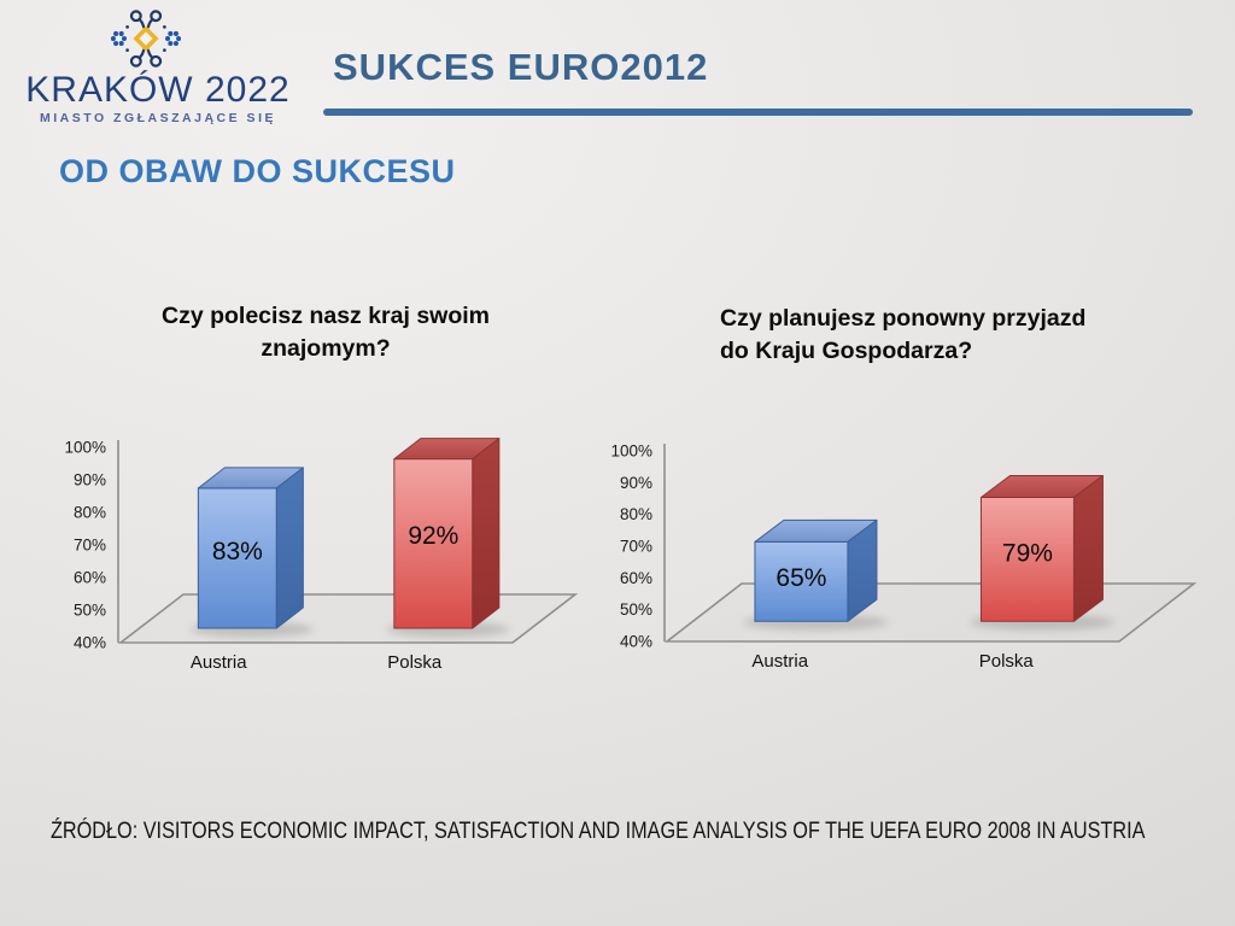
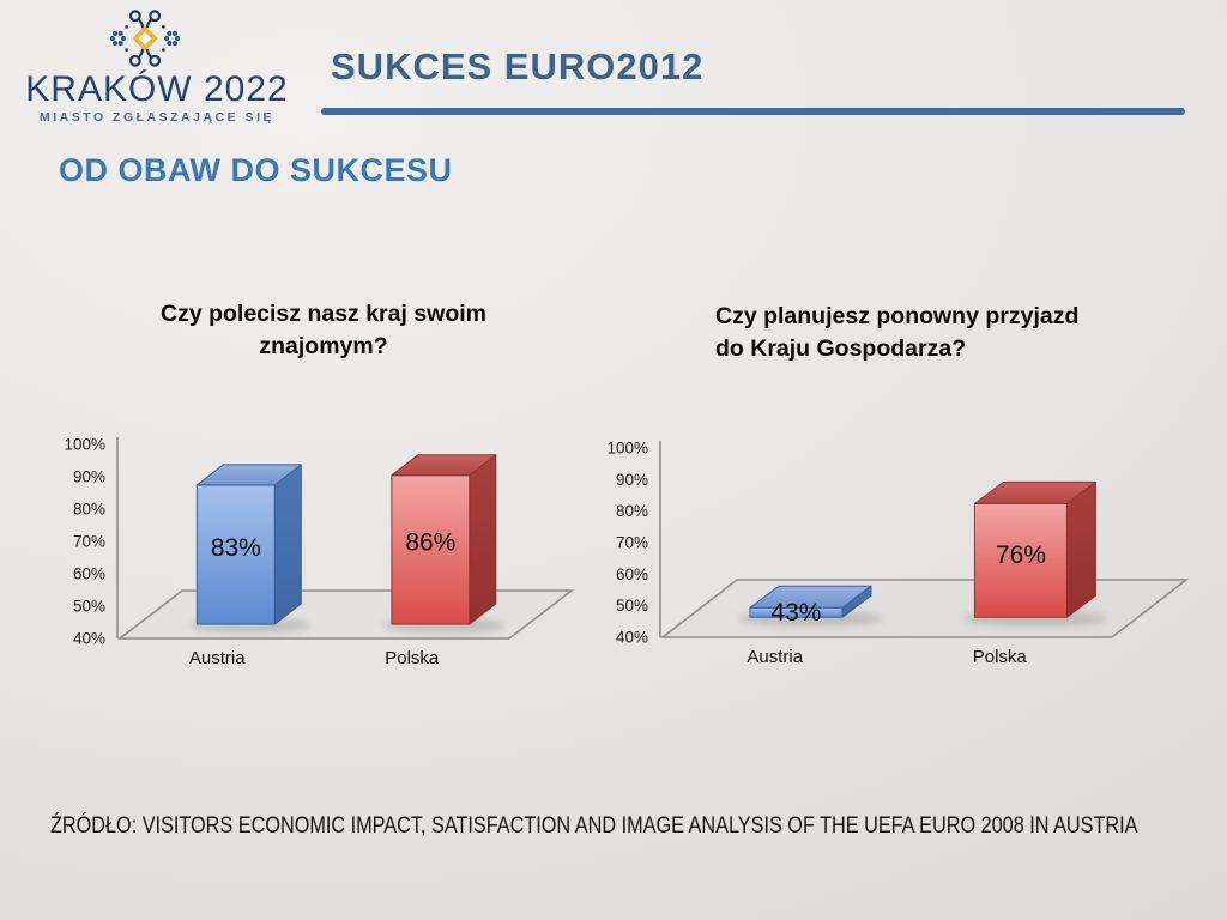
Czy polecisz nasz kraj swoim znajomym?/Polska: 92% -> 86%
Czy planujesz ponowny przyjazd do Kraju Gospodarza?/Austria: 65% -> 43%
Czy planujesz ponowny przyjazd do Kraju Gospodarza?/Polska: 79% -> 76%
